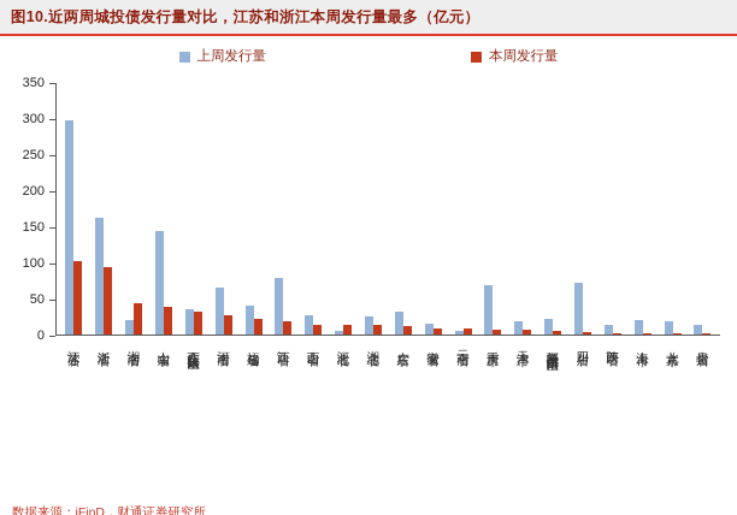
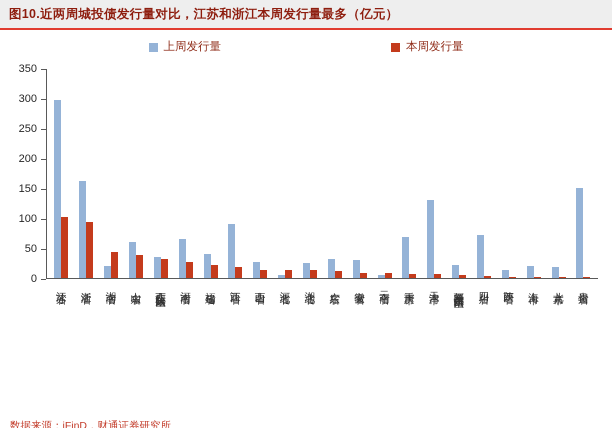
上周发行量/山东省: 140 -> 60
上周发行量/江西省: 80 -> 90
上周发行量/安徽省: 20 -> 30
上周发行量/天津市: 20 -> 130
上周发行量/贵州省: 10 -> 150
